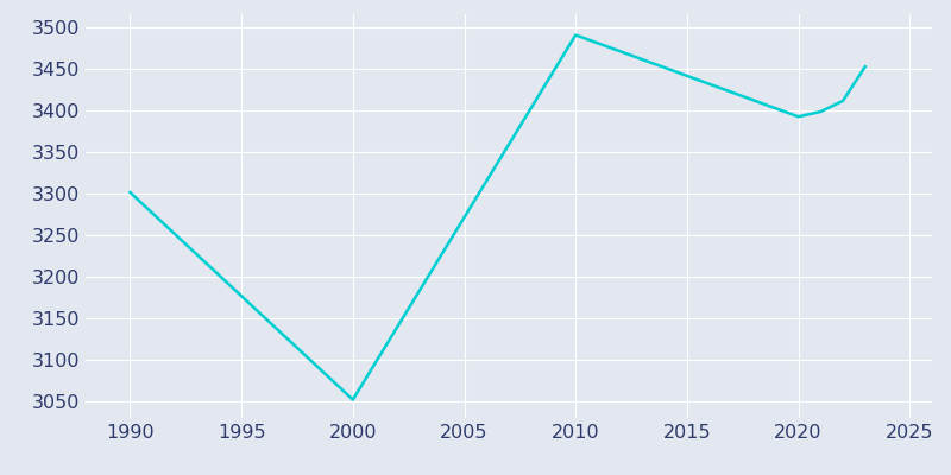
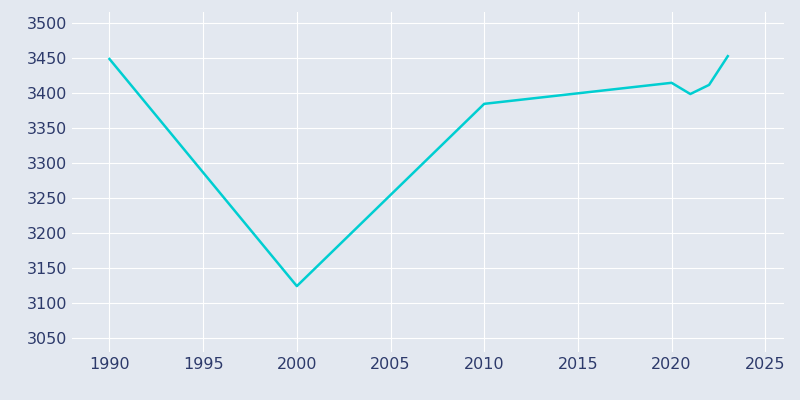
1990: 3301 -> 3448
2000: 3052 -> 3124
2010: 3490 -> 3384
2020: 3392 -> 3414
